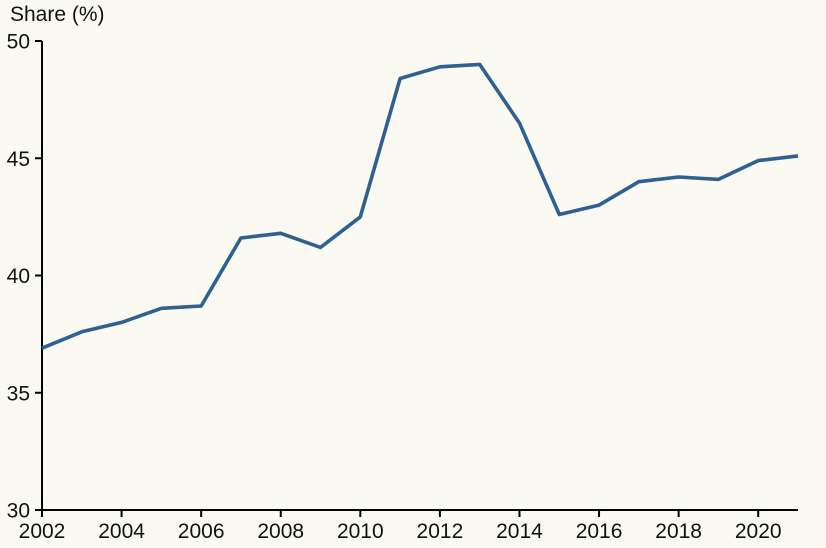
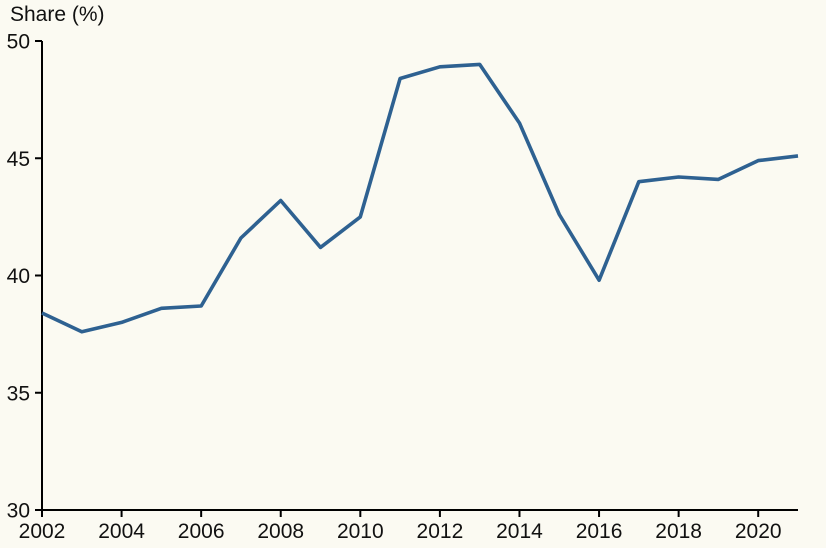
2002: 36.9 -> 38.4
2008: 41.8 -> 43.2
2016: 43.0 -> 39.8
